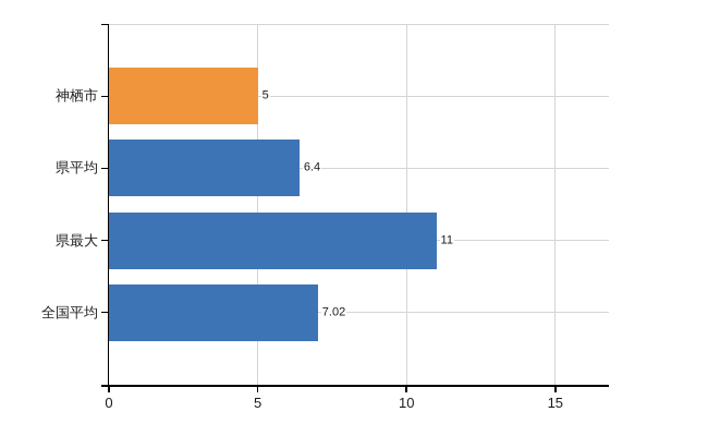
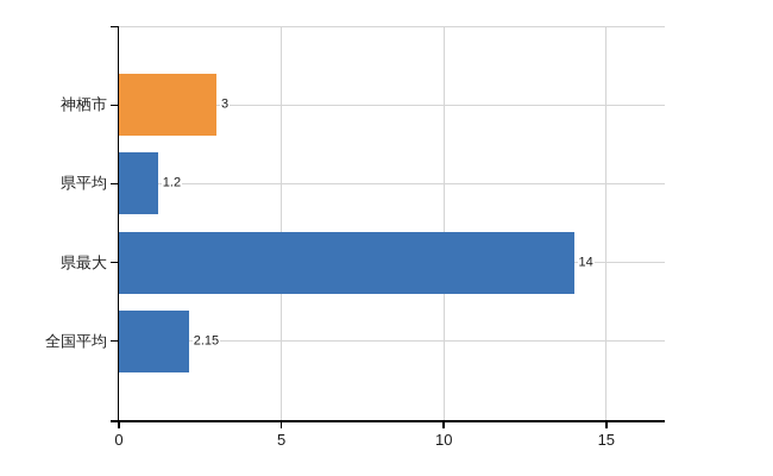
神栖市: 5 -> 3
県平均: 6.4 -> 1.2
県最大: 11 -> 14
全国平均: 7.02 -> 2.15
